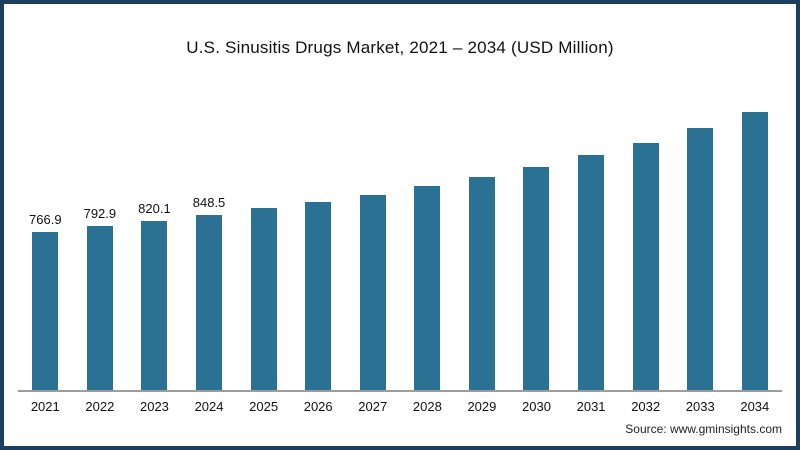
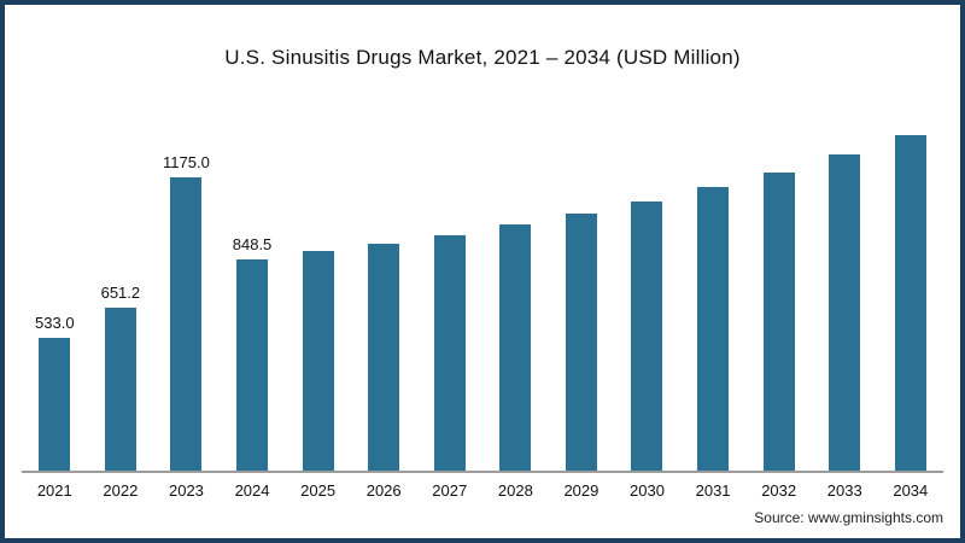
2021: 766.9 -> 533.0
2022: 792.9 -> 651.2
2023: 820.1 -> 1175.0
